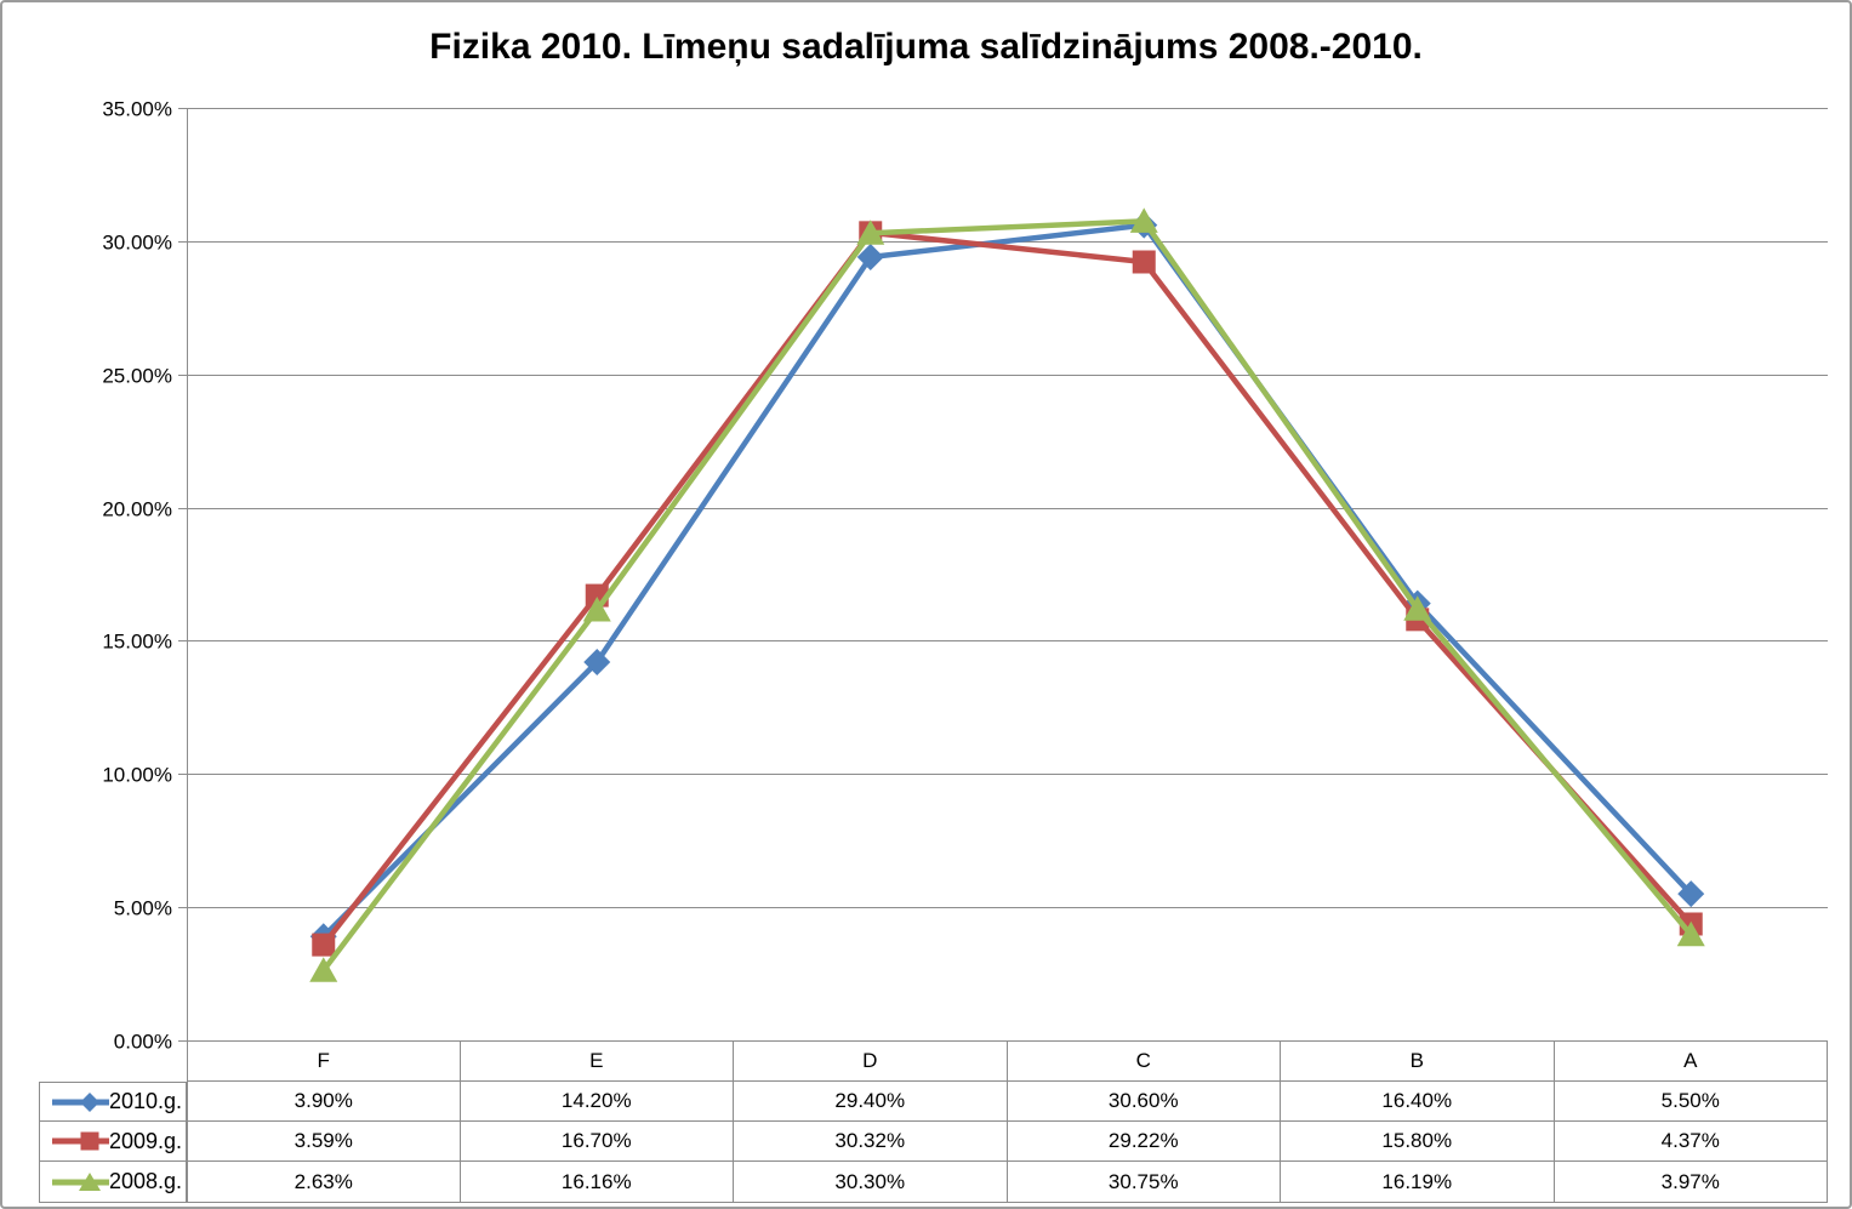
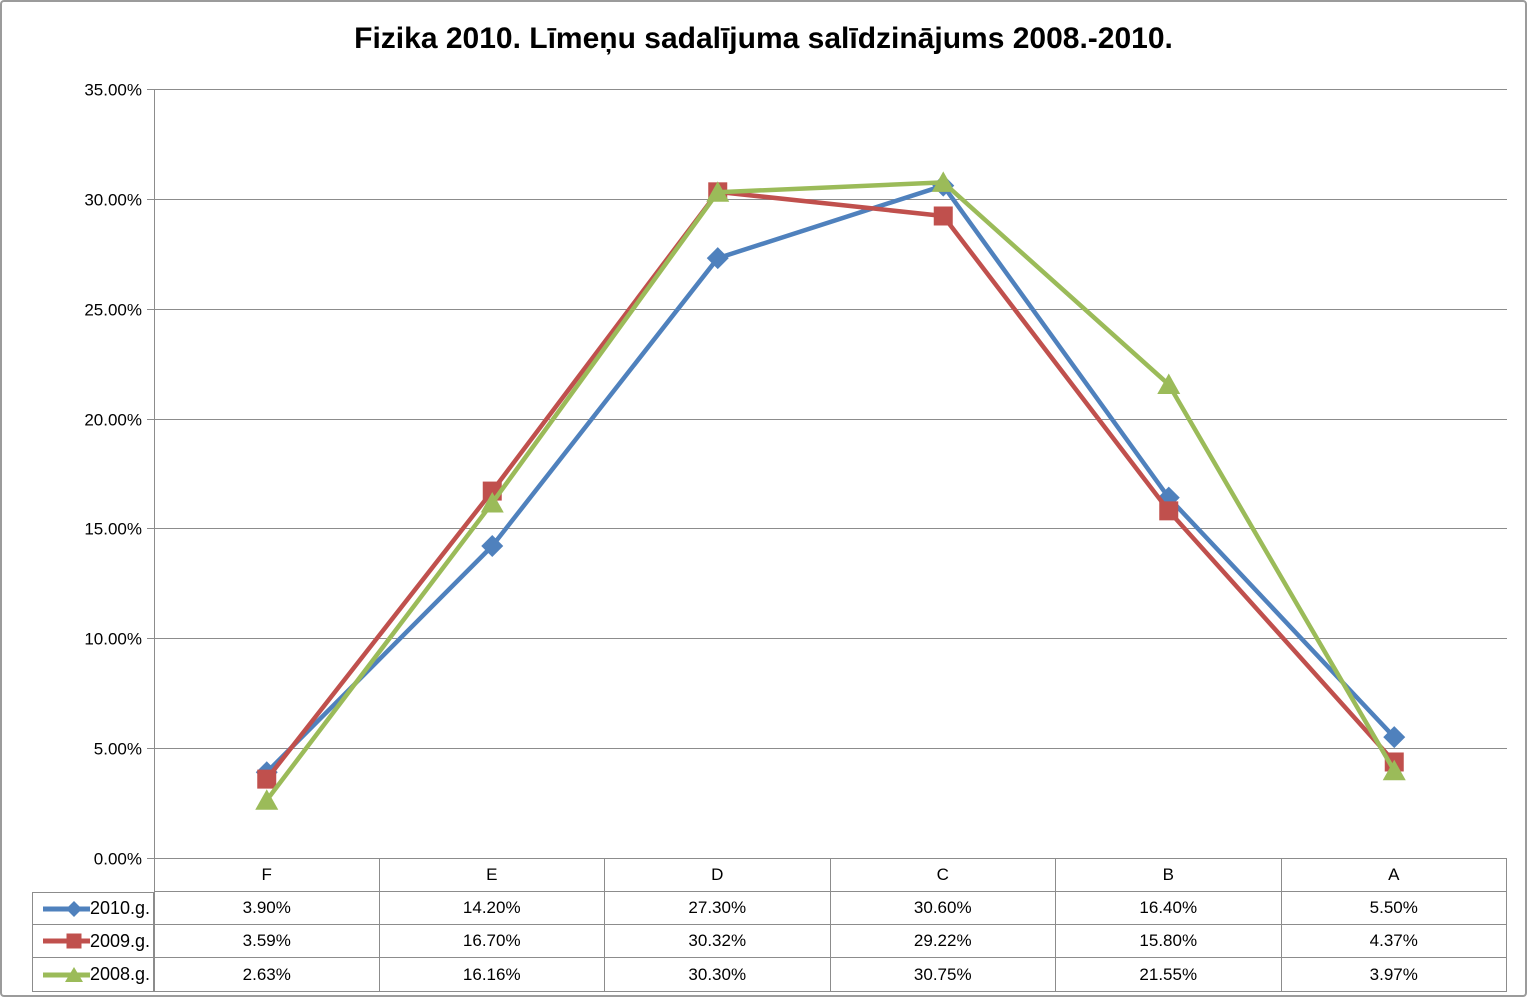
2010.g./D: 29.40% -> 27.30%
2008.g./B: 16.19% -> 21.55%
